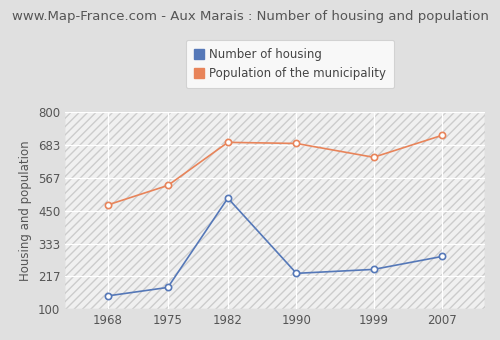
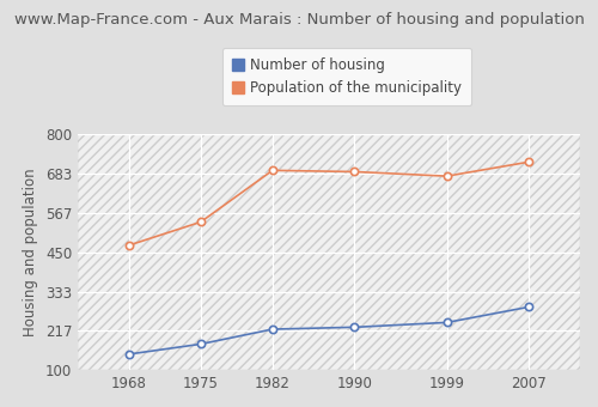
Number of housing/1982: 495 -> 222
Population of the municipality/1999: 640 -> 676
